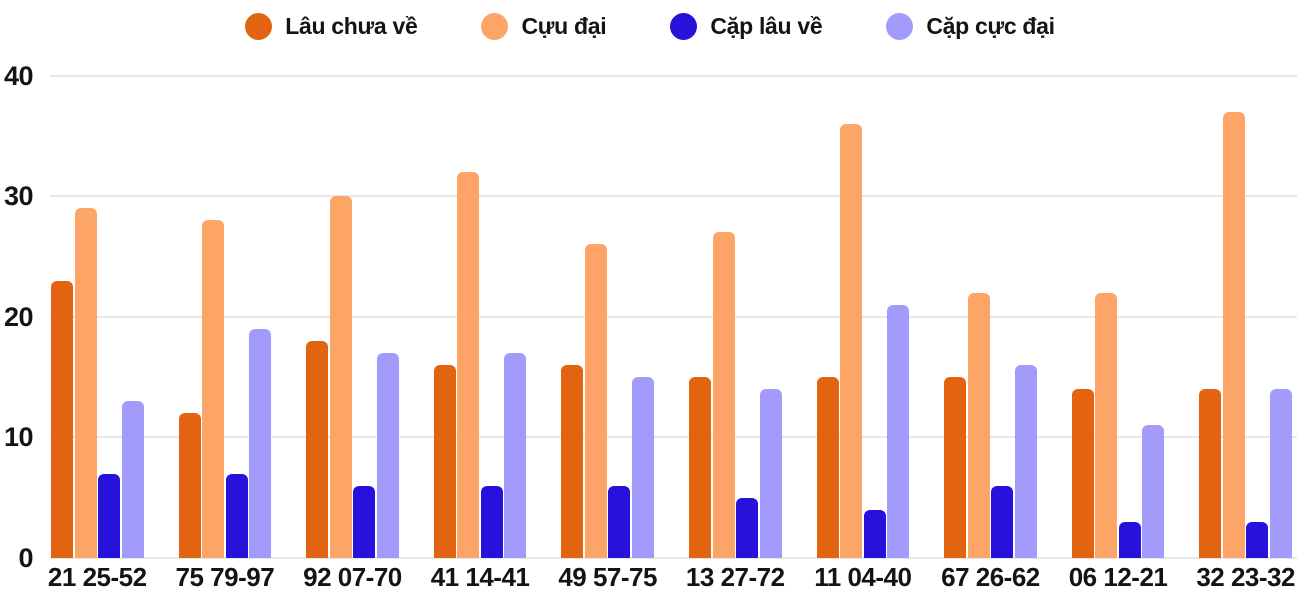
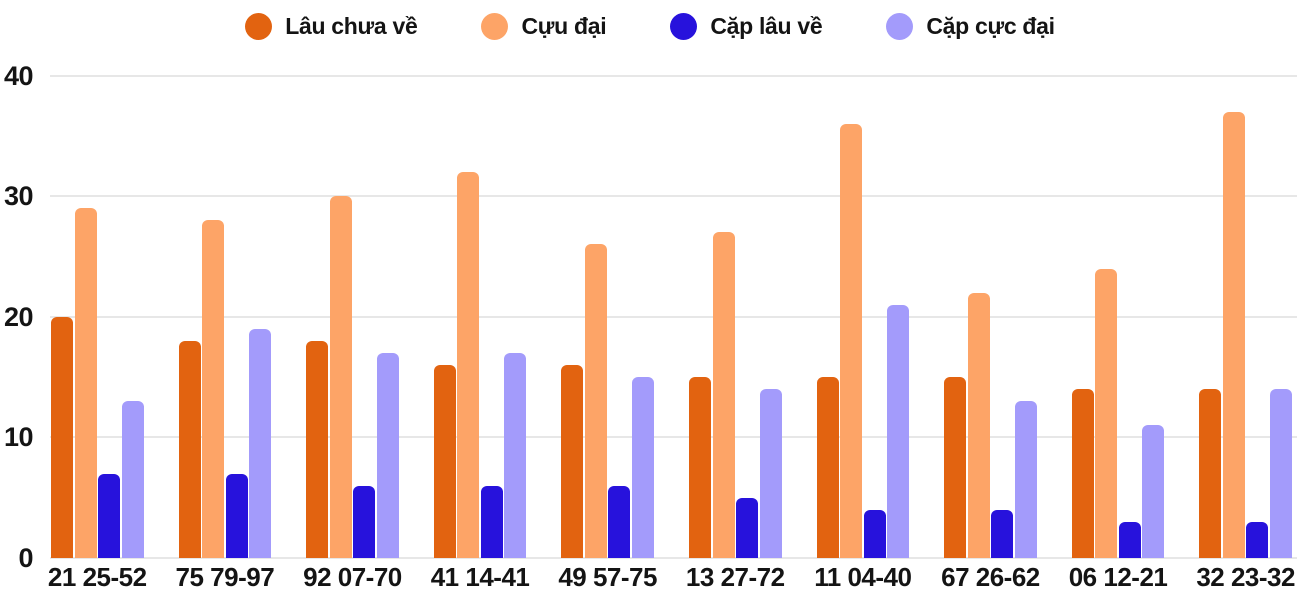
Lâu chưa về/21 25-52: 23 -> 20
Lâu chưa về/75 79-97: 12 -> 18
Cặp lâu về/67 26-62: 6 -> 4
Cặp cực đại/67 26-62: 16 -> 13
Cựu đại/06 12-21: 22 -> 24
